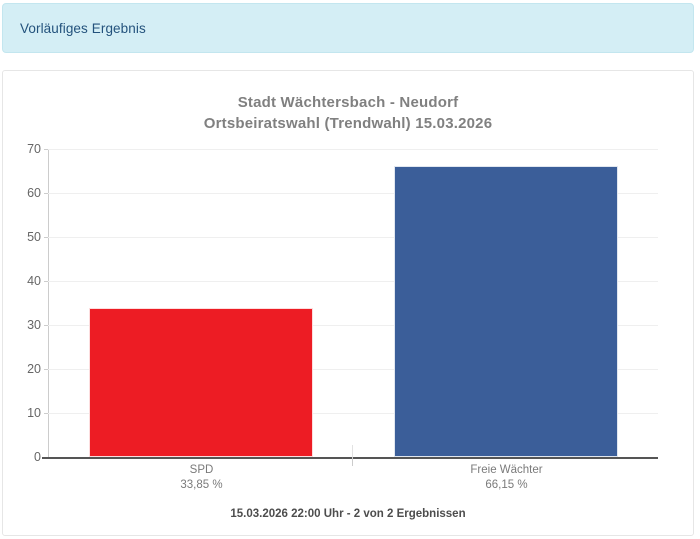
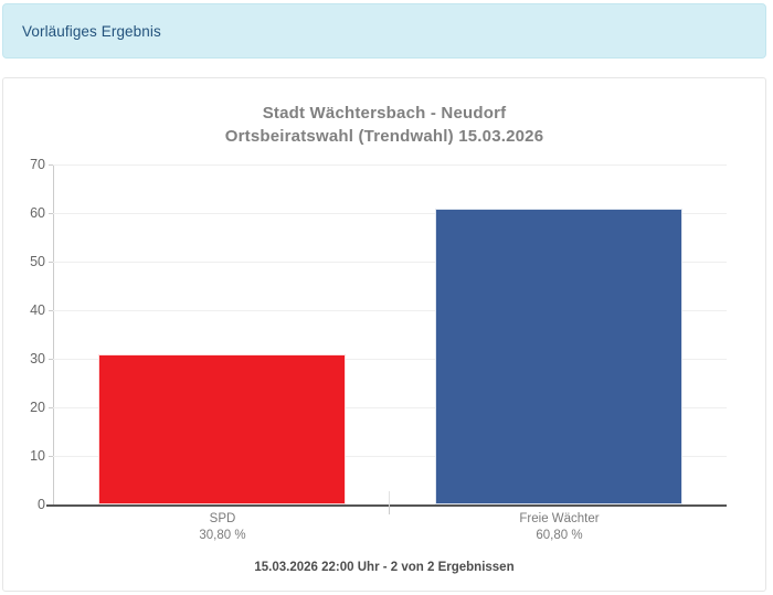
SPD: 33,85 -> 30,80
Freie Wächter: 66,15 -> 60,80
